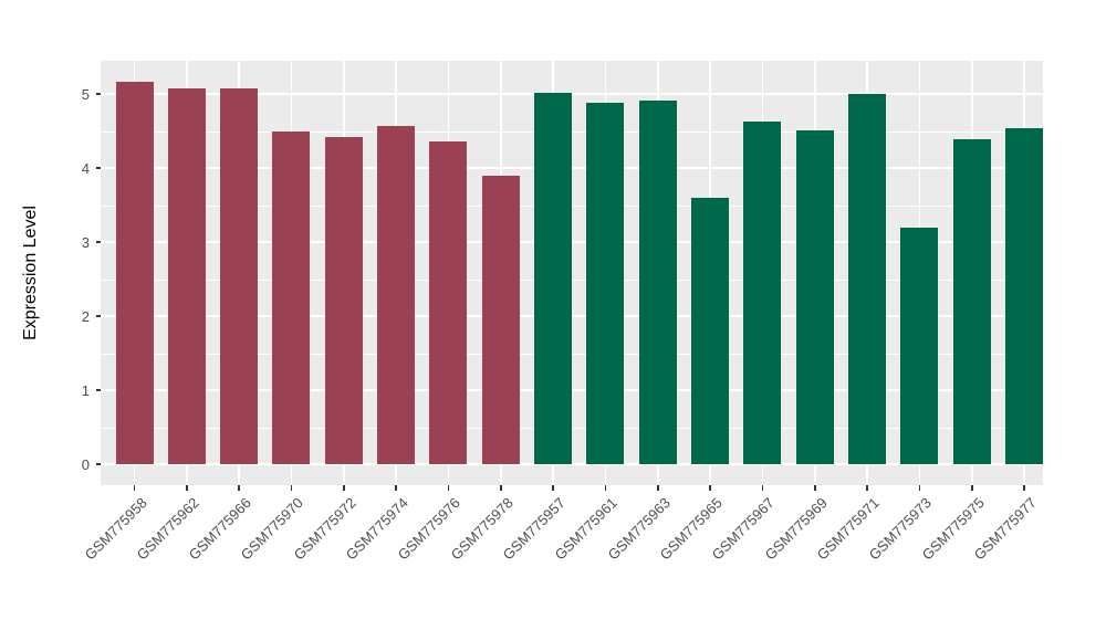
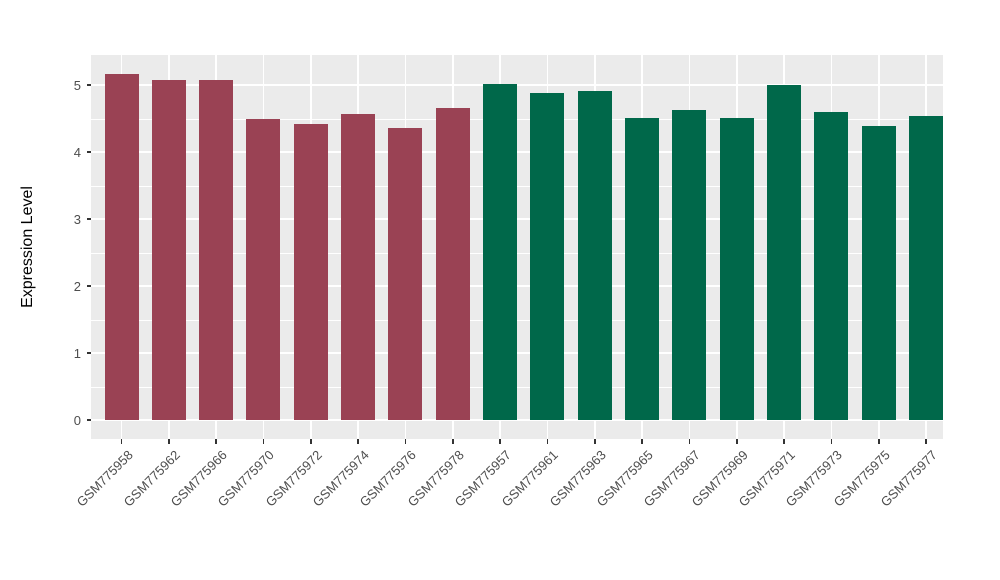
GSM775978: 3.9 -> 4.7
GSM775965: 3.6 -> 4.5
GSM775973: 3.2 -> 4.6
